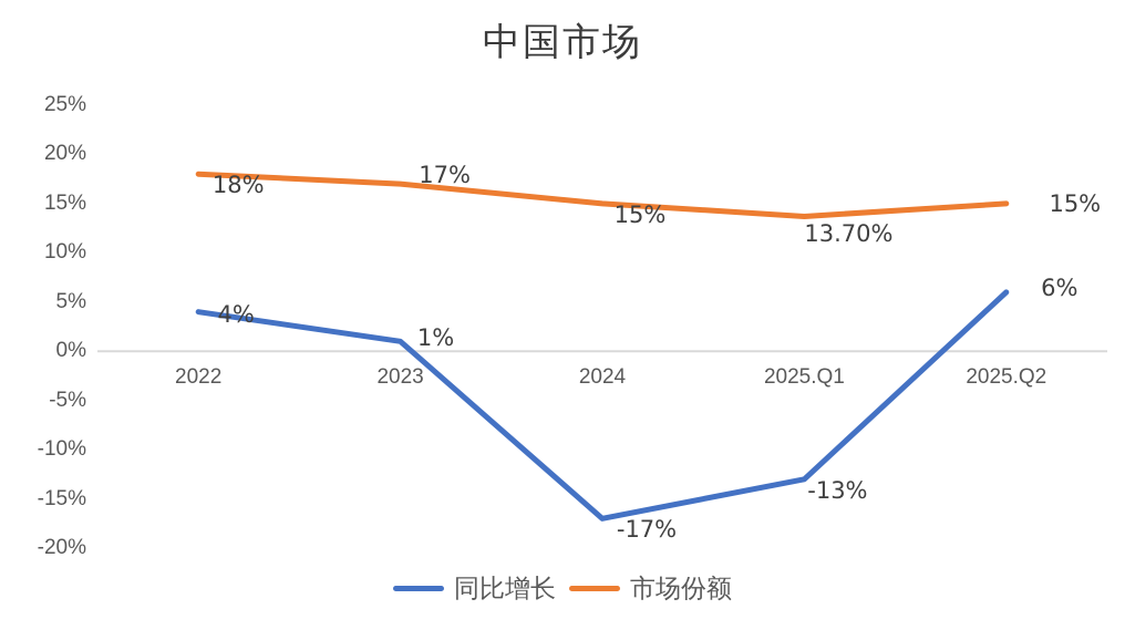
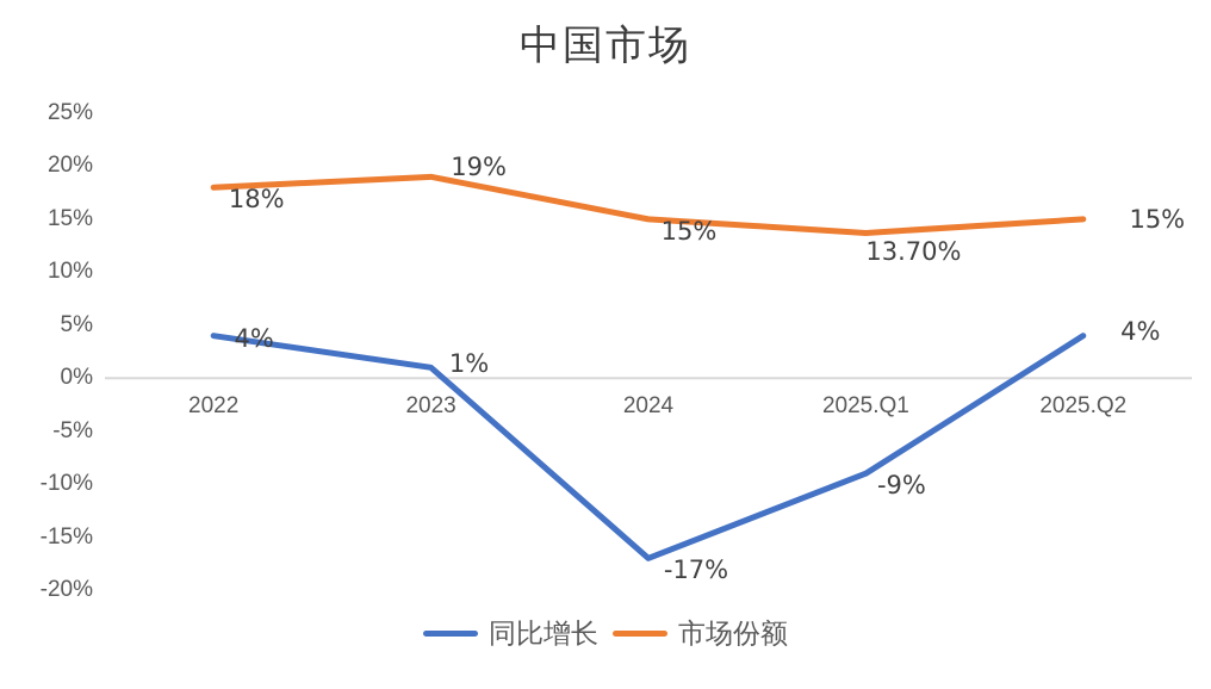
市场份额/2023: 17% -> 19%
同比增长/2025.Q1: -13% -> -9%
同比增长/2025.Q2: 6% -> 4%
